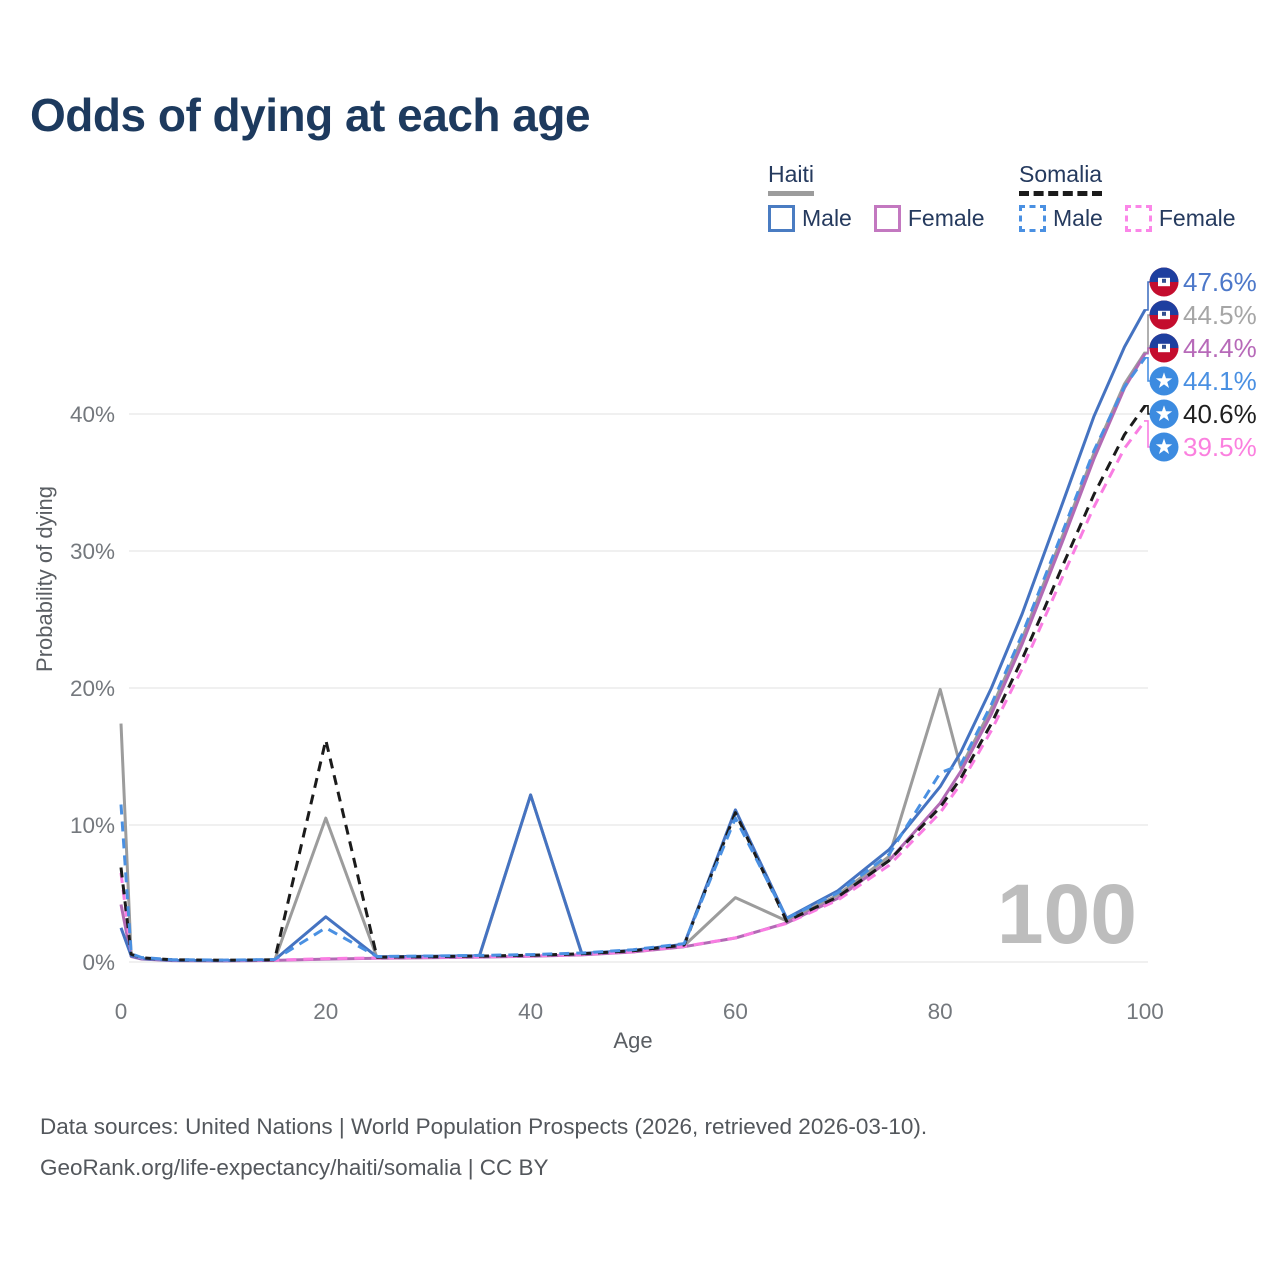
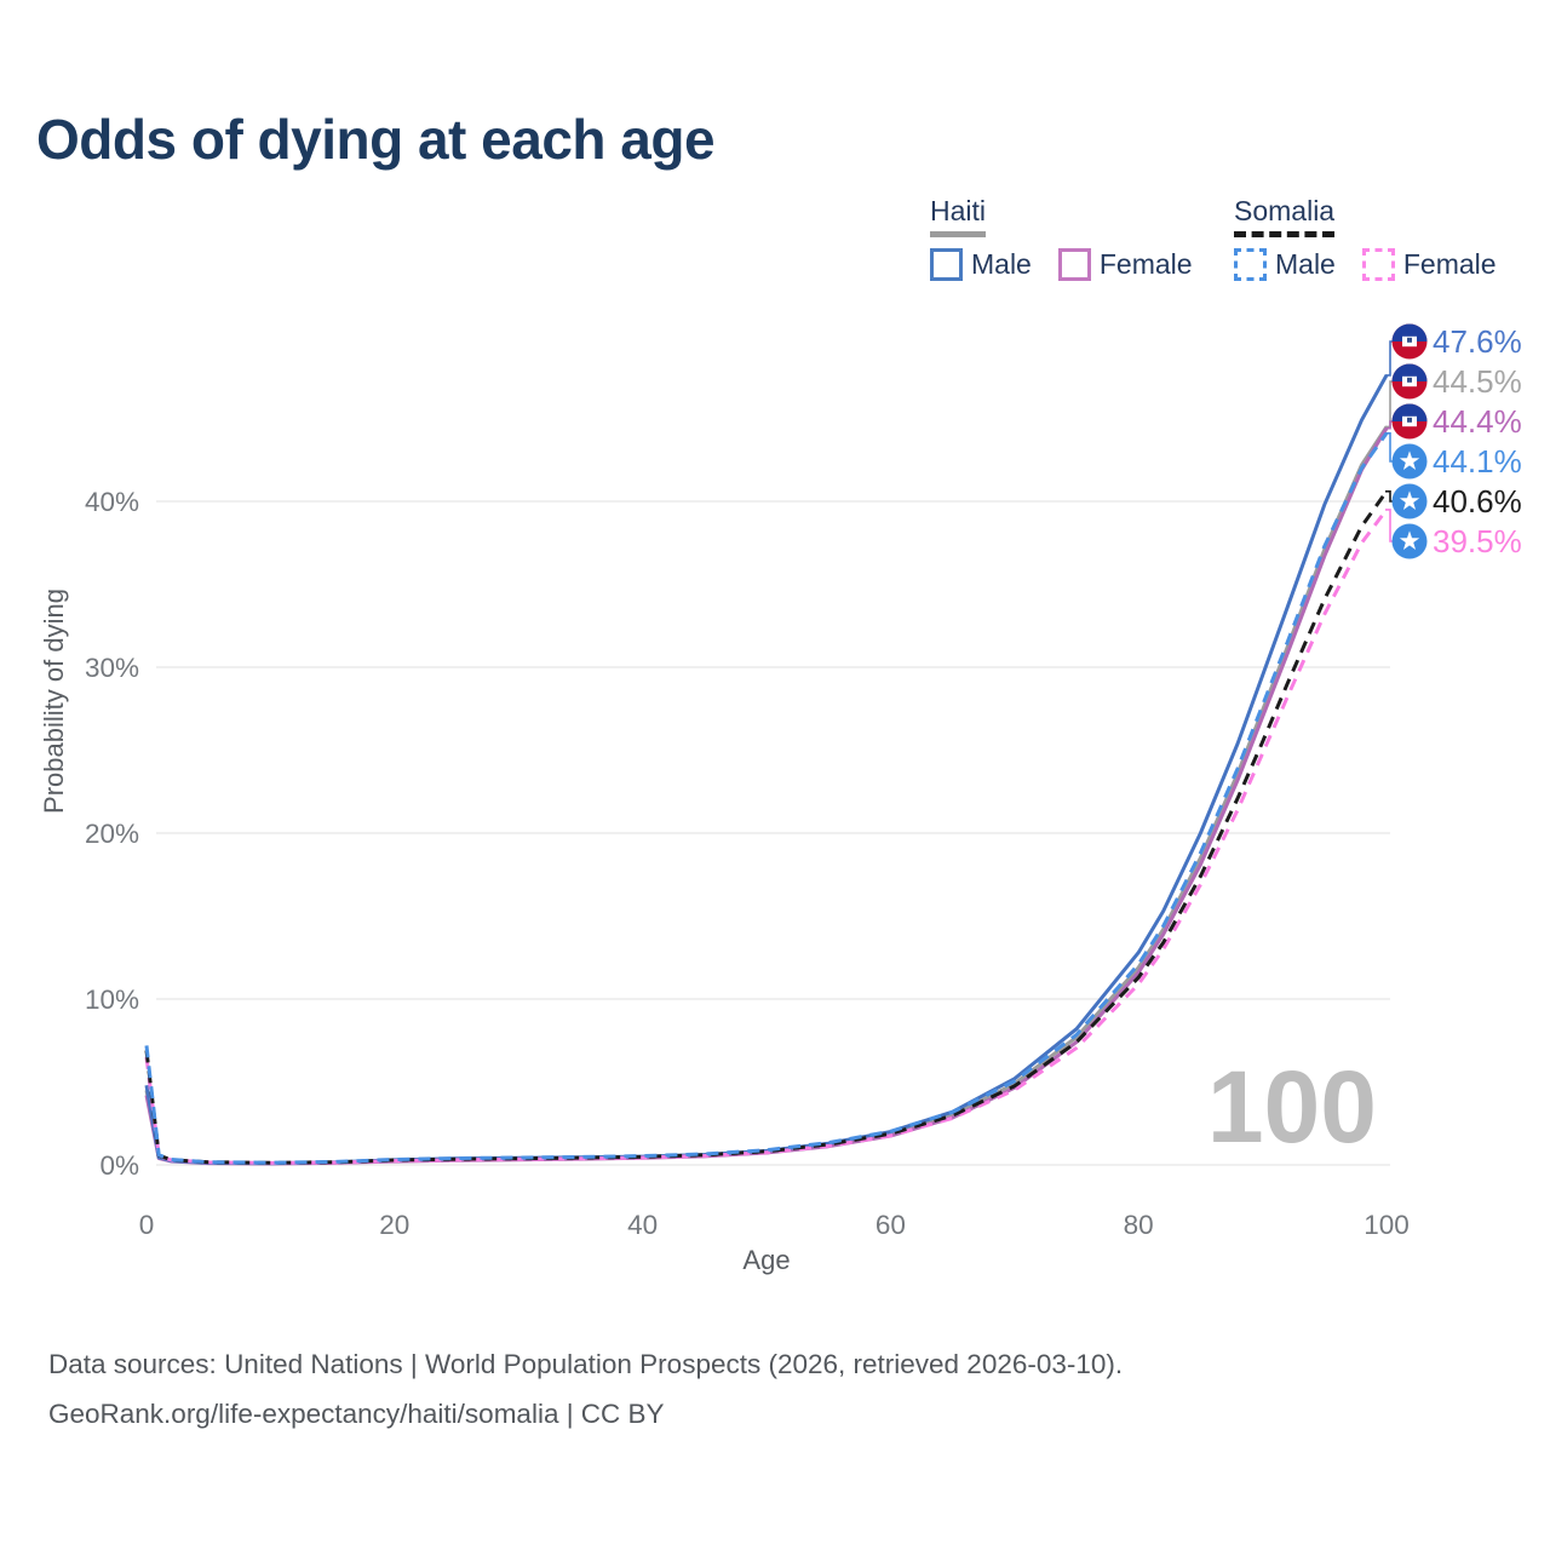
Haiti/0: 17.4% -> 4.5%
Haiti Male/0: 2.5% -> 4.8%
Somalia Male/0: 11.5% -> 7.2%
Haiti/20: 10.5% -> 0.3%
Haiti Male/20: 3.3% -> 0.3%
Somalia/20: 16.2% -> 0.3%
Somalia Male/20: 2.5% -> 0.3%
Haiti/40: 12.2% -> 0.5%
Haiti Male/40: 12.2% -> 0.5%
Haiti/60: 4.7% -> 1.9%
Haiti Male/60: 11.1% -> 2.0%
Somalia/60: 10.9% -> 1.9%
Somalia Male/60: 10.5% -> 2.0%
Haiti/80: 19.9% -> 11.9%
Somalia Male/80: 13.8% -> 12.1%
